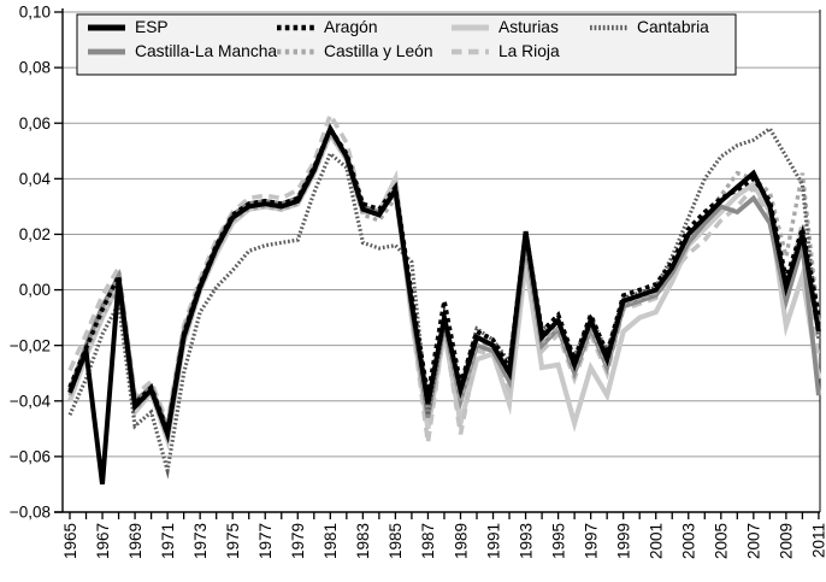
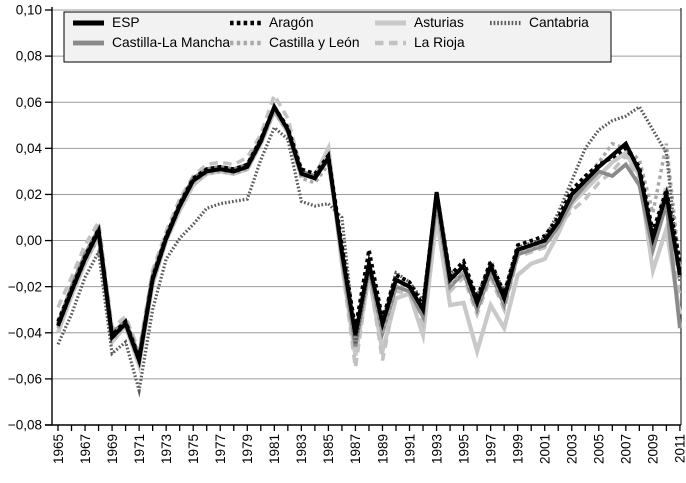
ESP/1967: -0,07 -> -0,01
